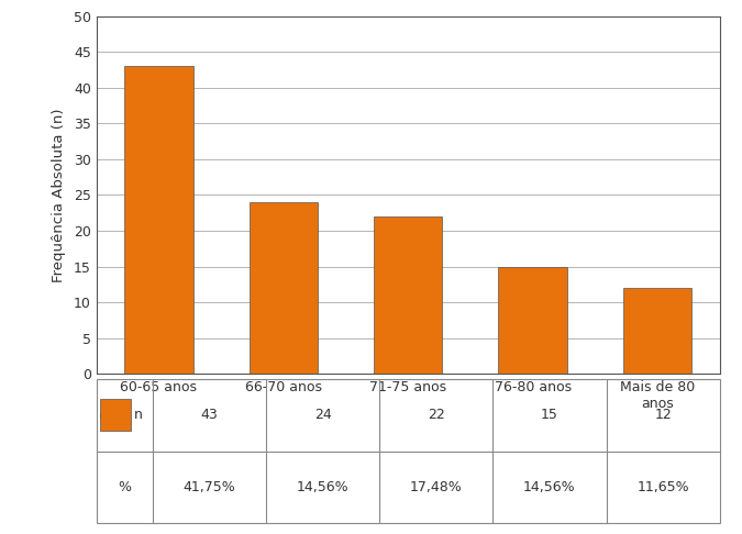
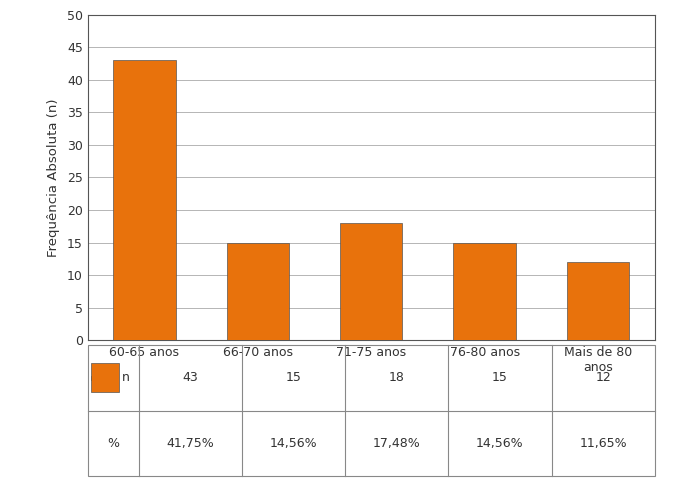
66-70 anos: 24 -> 15
71-75 anos: 22 -> 18
